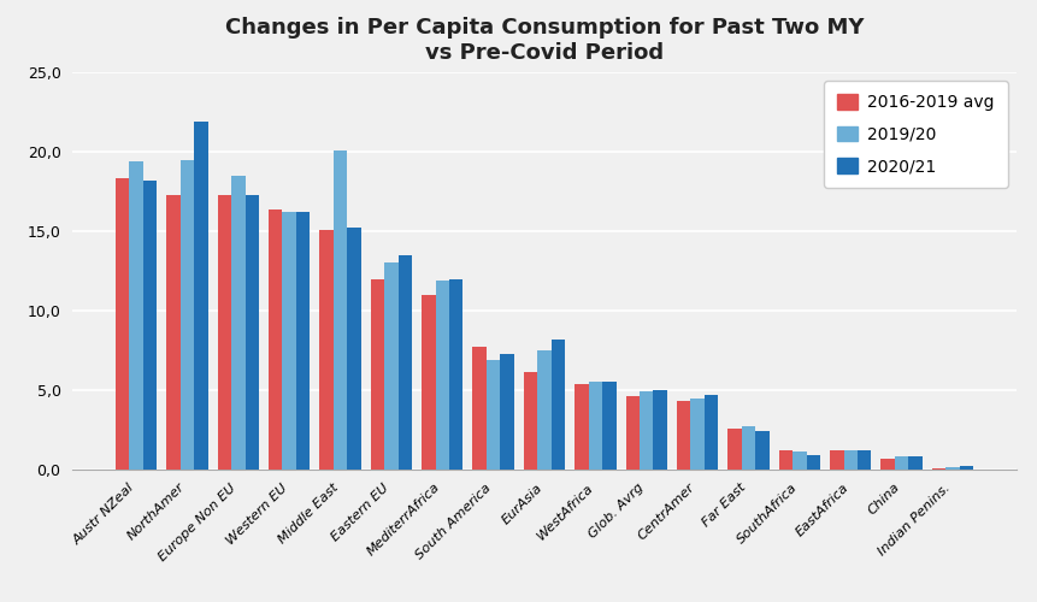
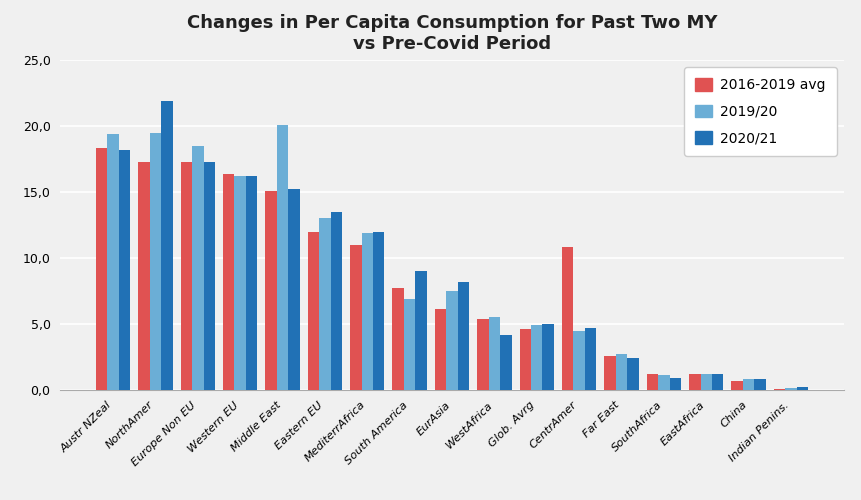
2020/21/South America: 7,3 -> 9,0
2020/21/WestAfrica: 5,5 -> 4,2
2016-2019 avg/CentrAmer: 4,3 -> 10,8
